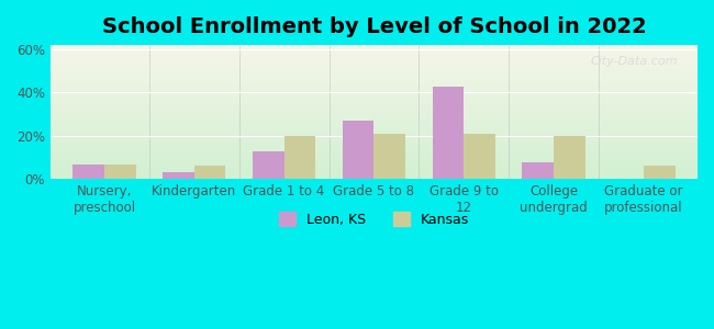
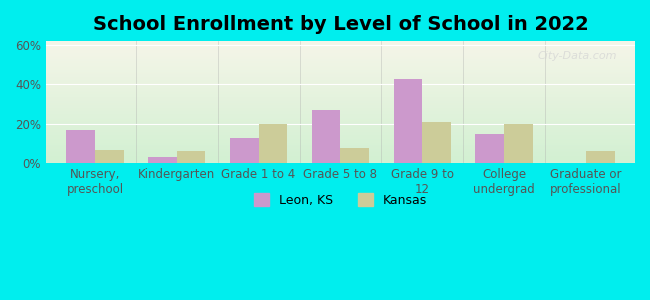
Leon, KS/Nursery, preschool: 7% -> 17%
Kansas/Grade 5 to 8: 21% -> 8%
Leon, KS/College undergrad: 8% -> 15%
